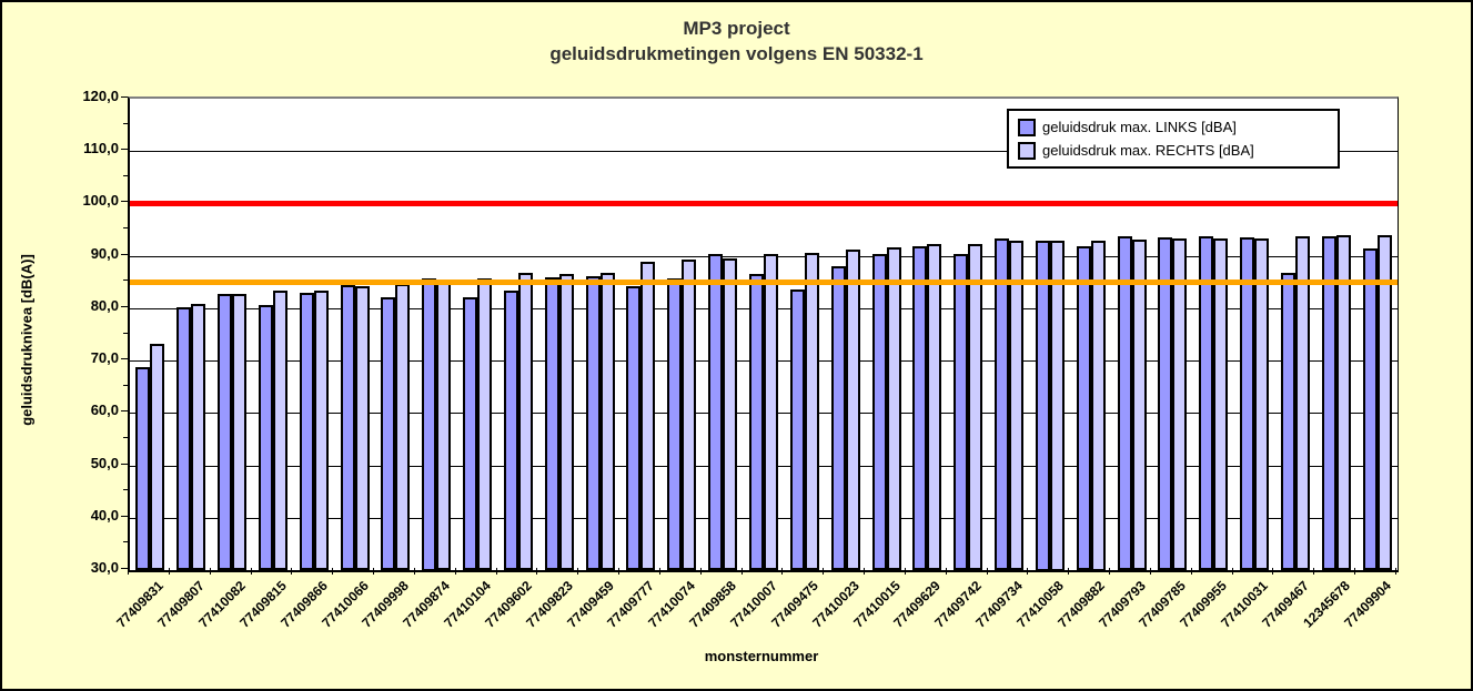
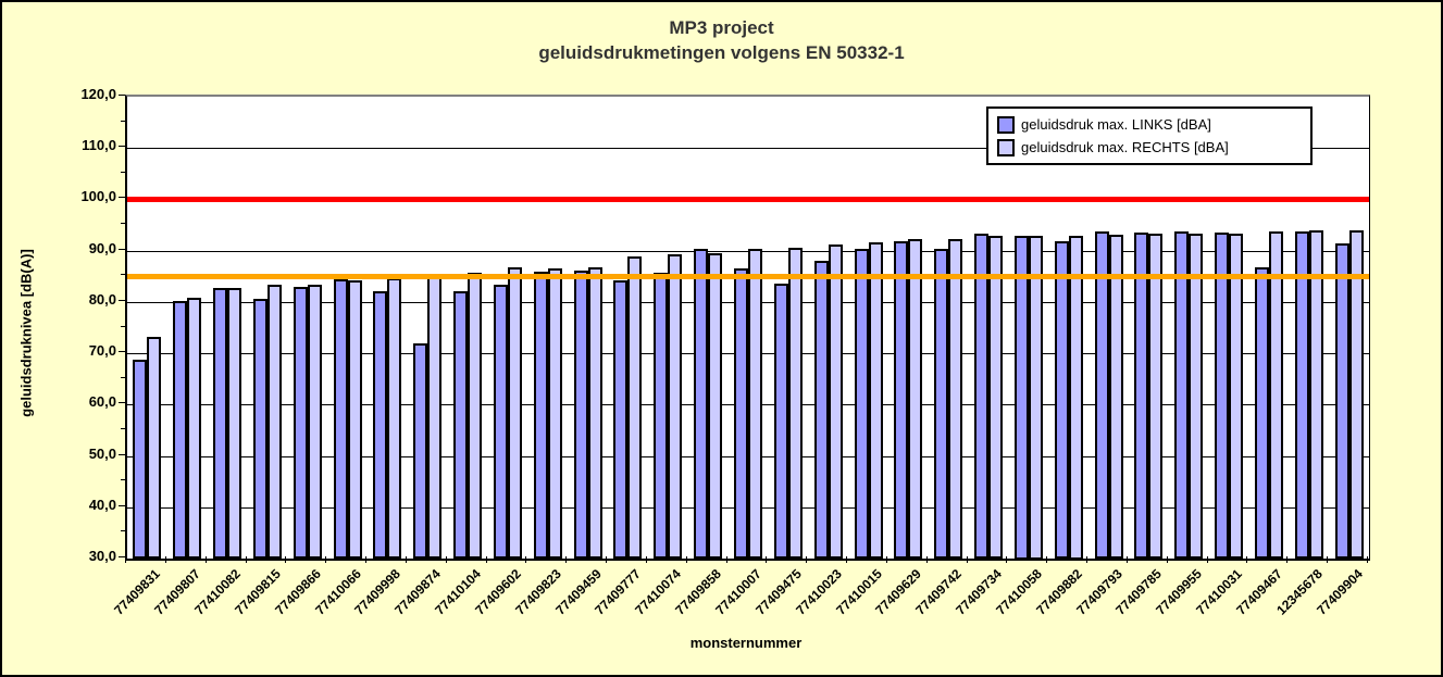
geluidsdruk max. LINKS [dBA]/77409874: 86 -> 72
